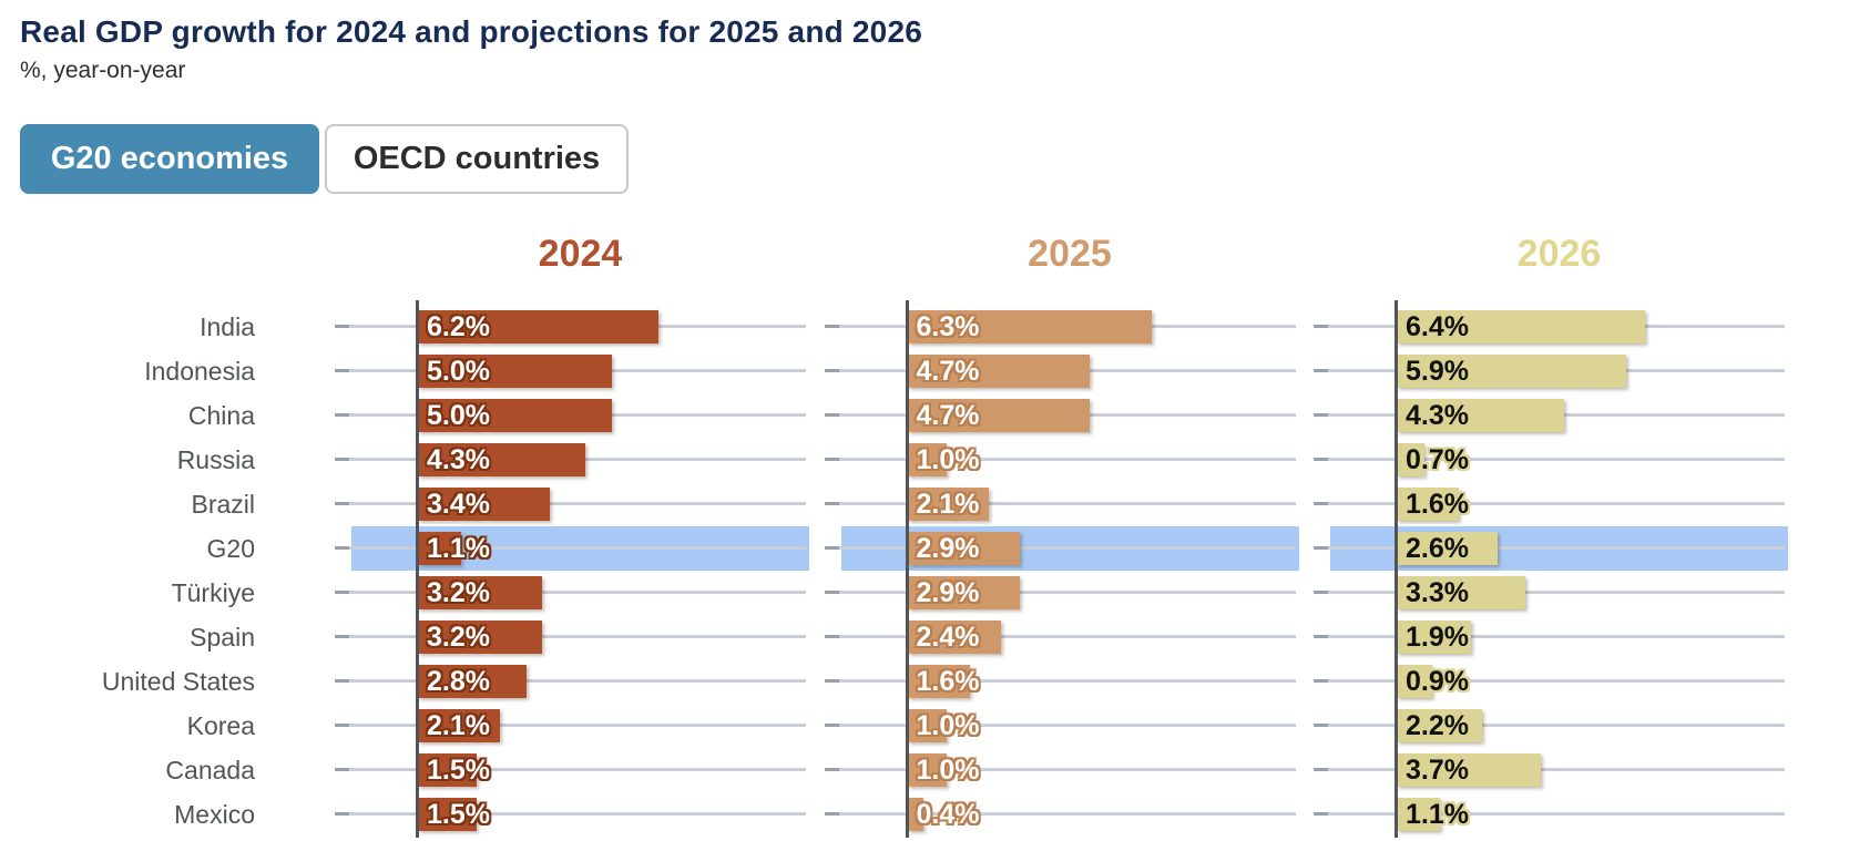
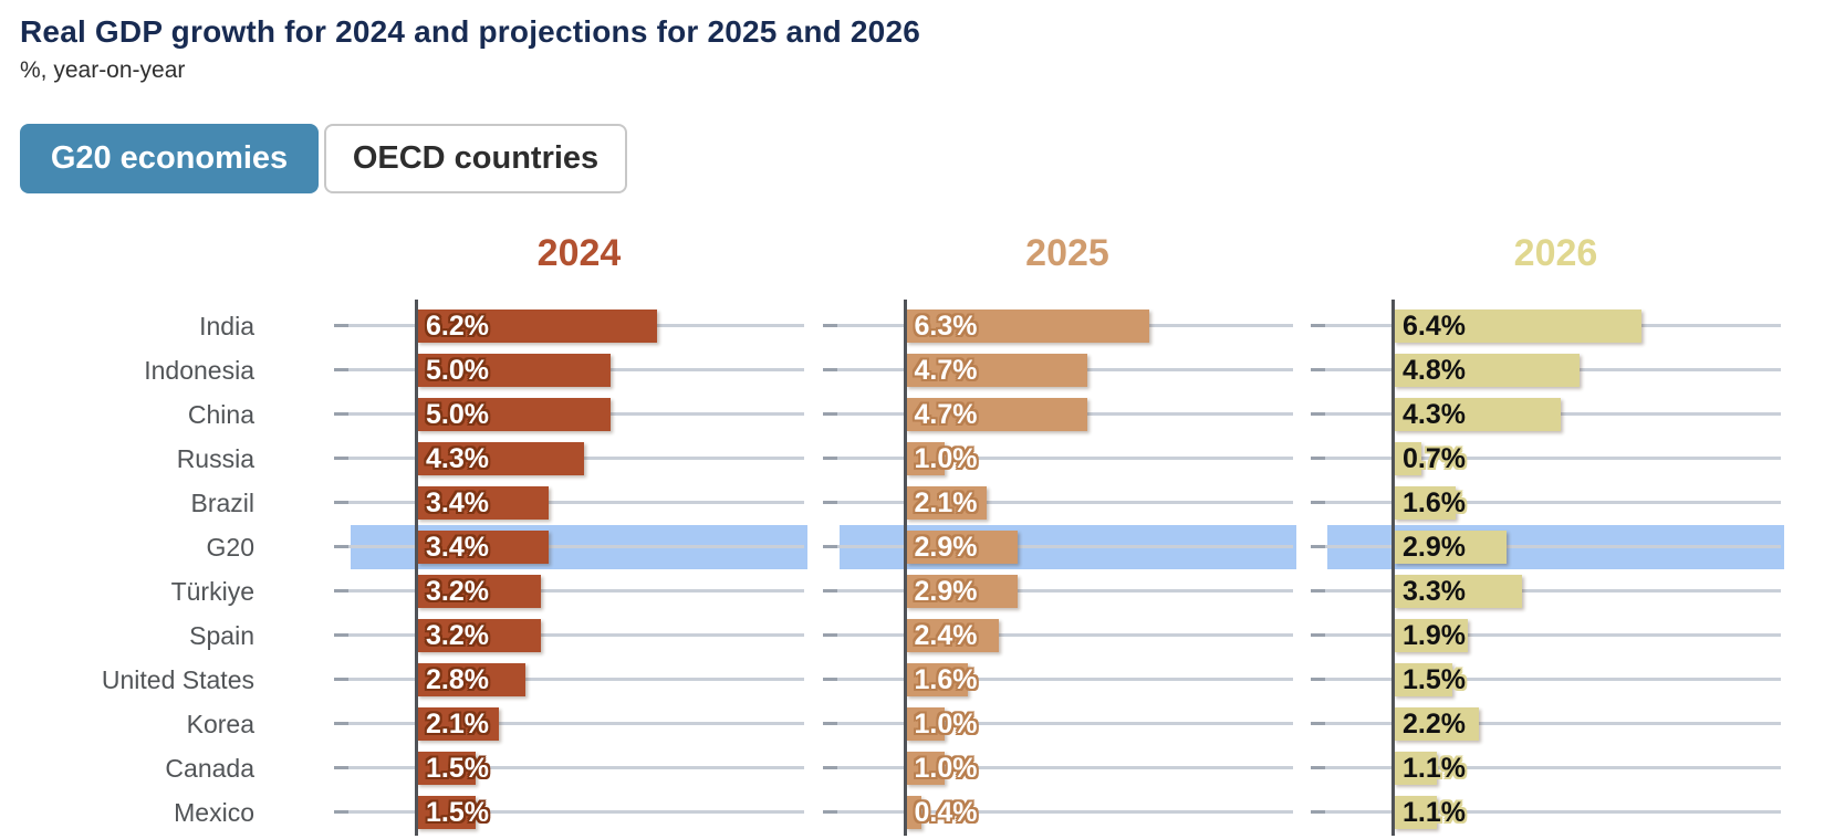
2026/Indonesia: 5.9% -> 4.8%
2024/G20: 1.1% -> 3.4%
2026/G20: 2.6% -> 2.9%
2026/United States: 0.9% -> 1.5%
2026/Canada: 3.7% -> 1.1%
